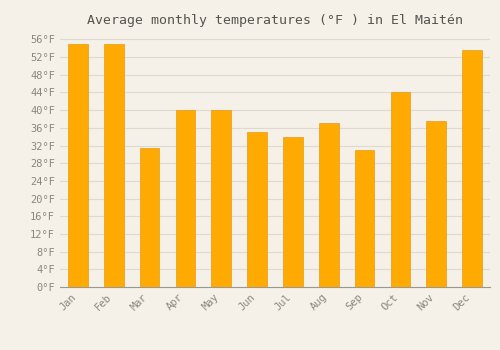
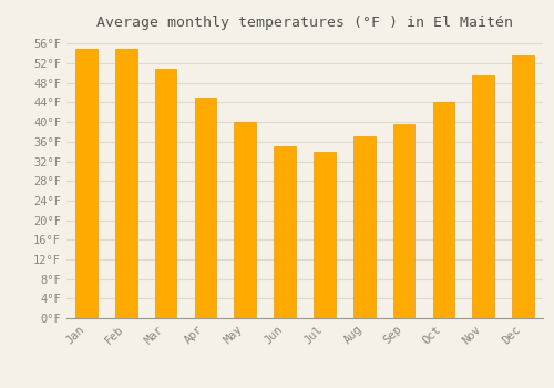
Mar: 31.5°F -> 51.0°F
Apr: 40.0°F -> 45.0°F
Sep: 31.0°F -> 39.5°F
Nov: 37.5°F -> 49.5°F
